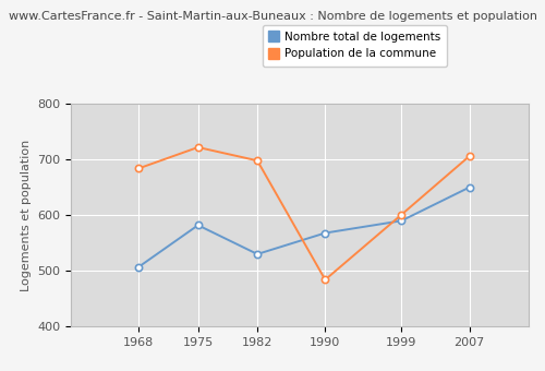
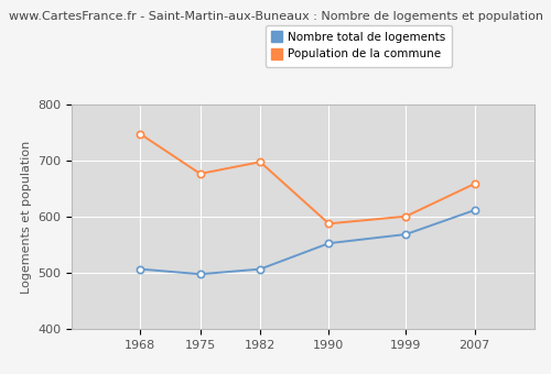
Population de la commune/1968: 684 -> 748
Nombre total de logements/1975: 582 -> 498
Population de la commune/1975: 722 -> 677
Nombre total de logements/1982: 530 -> 507
Nombre total de logements/1990: 568 -> 553
Population de la commune/1990: 484 -> 588
Nombre total de logements/1999: 590 -> 569
Nombre total de logements/2007: 650 -> 612
Population de la commune/2007: 706 -> 659
